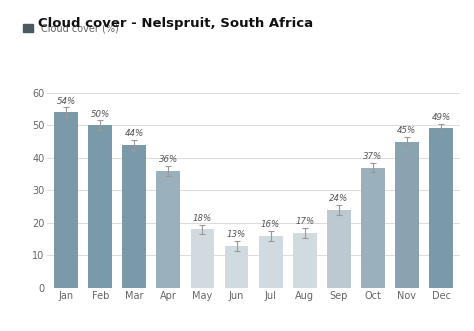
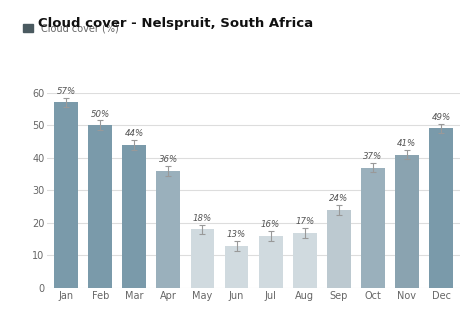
Jan: 54% -> 57%
Nov: 45% -> 41%
